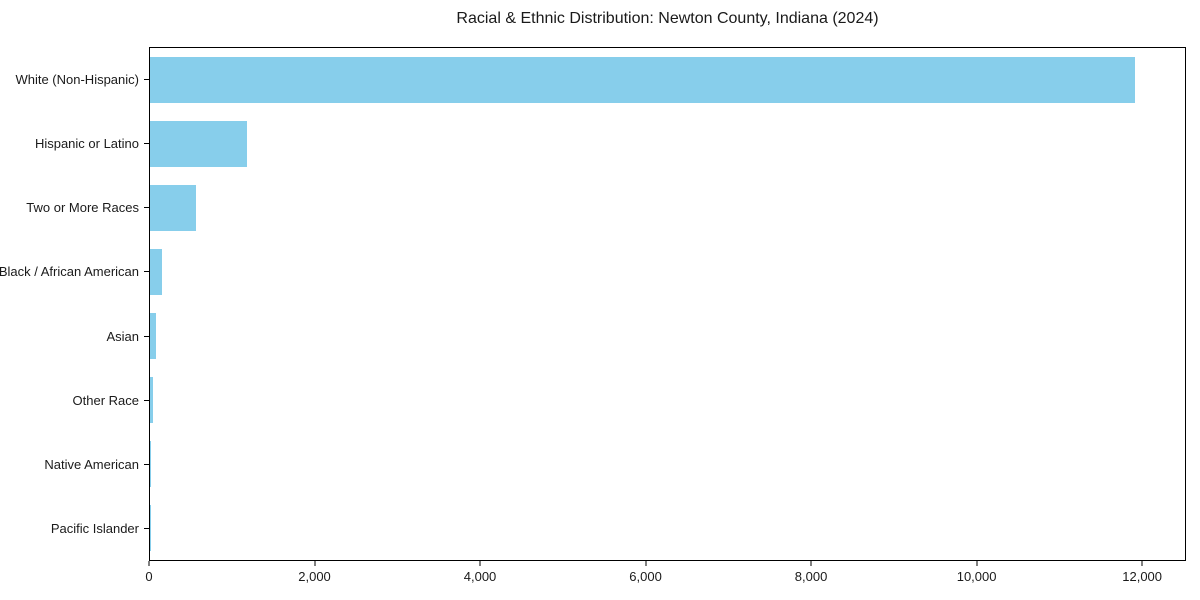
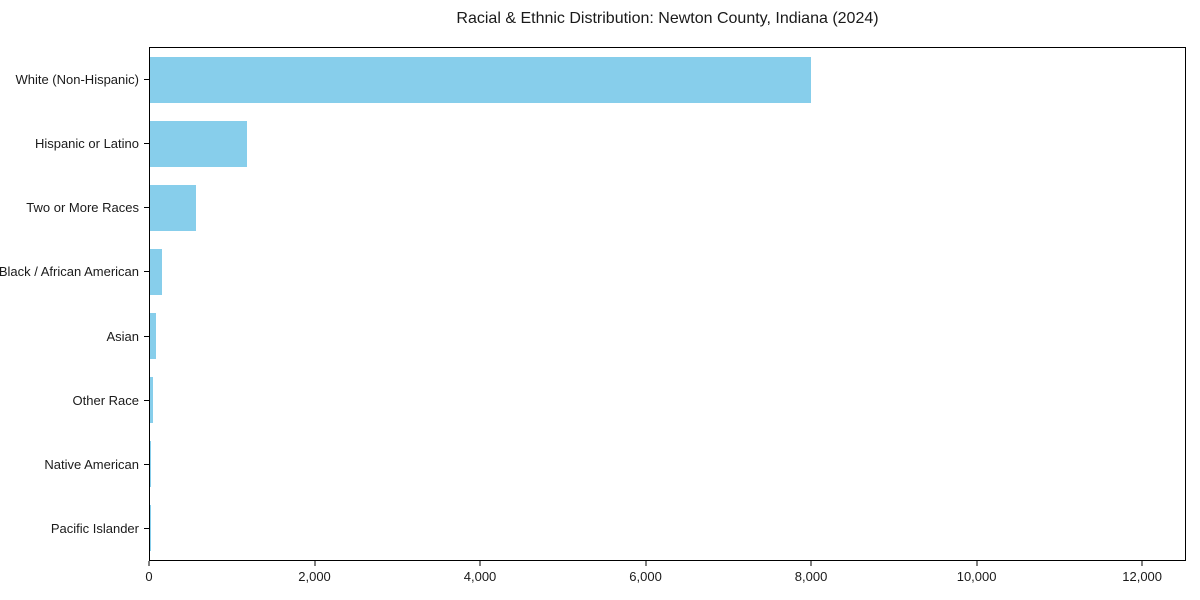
White (Non-Hispanic): 11900 -> 8000
